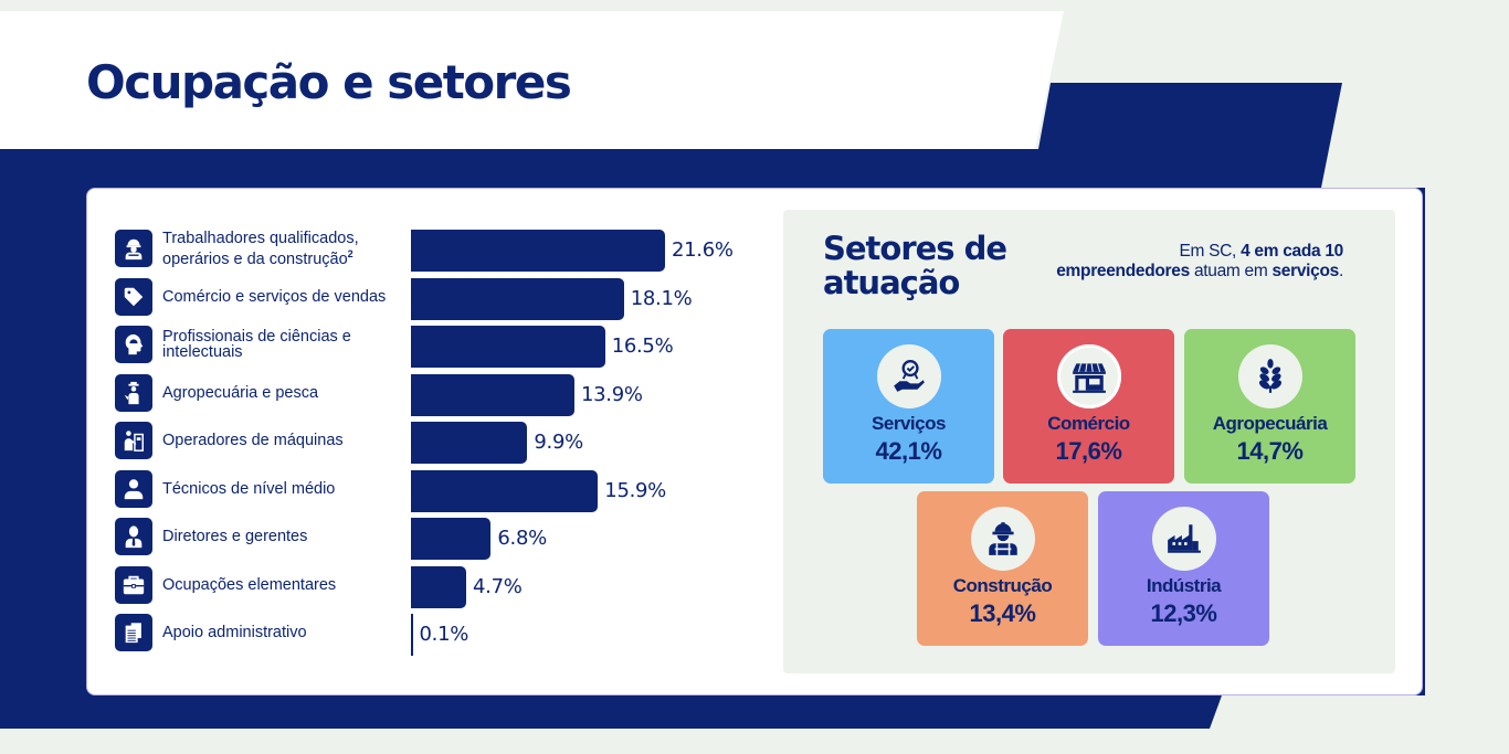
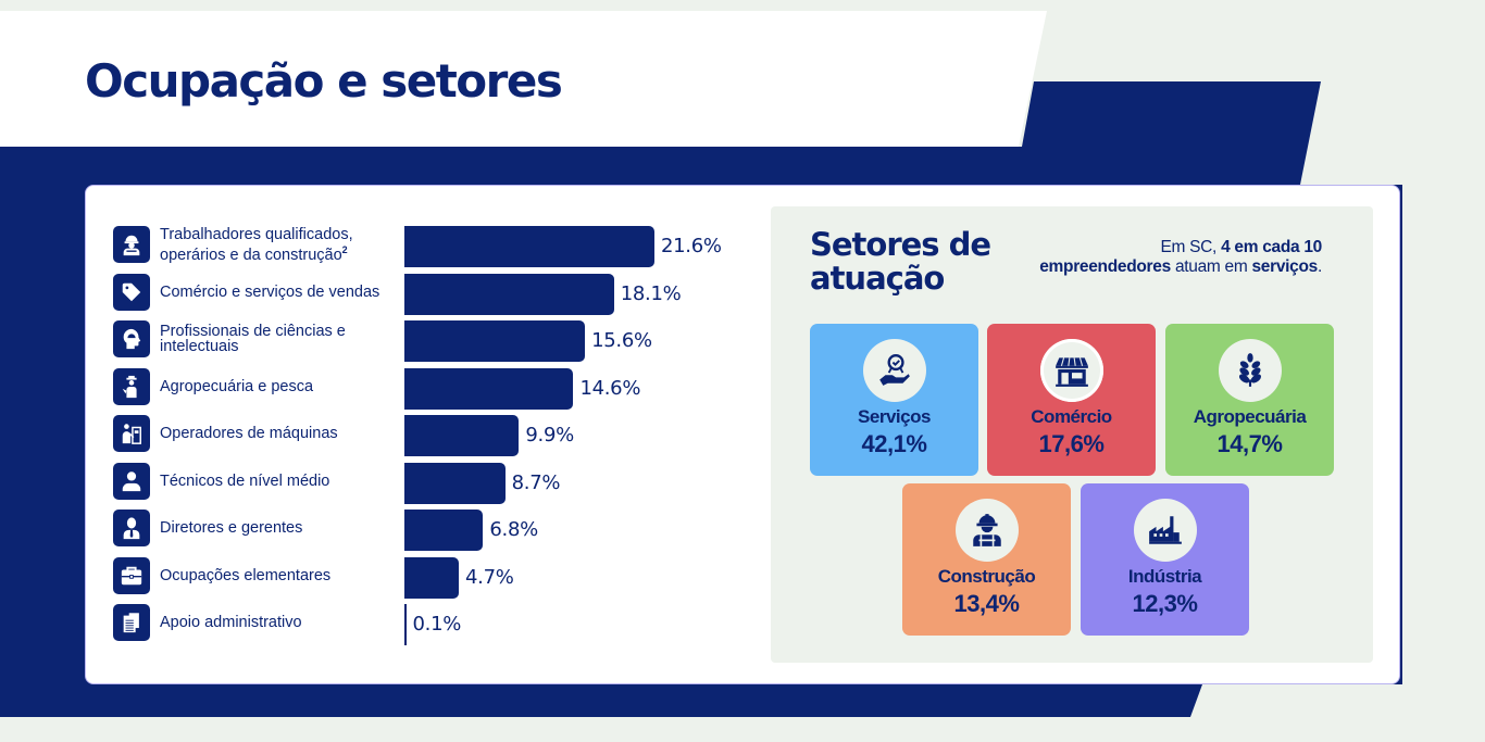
Profissionais de ciências e intelectuais: 16.5% -> 15.6%
Agropecuária e pesca: 13.9% -> 14.6%
Técnicos de nível médio: 15.9% -> 8.7%
